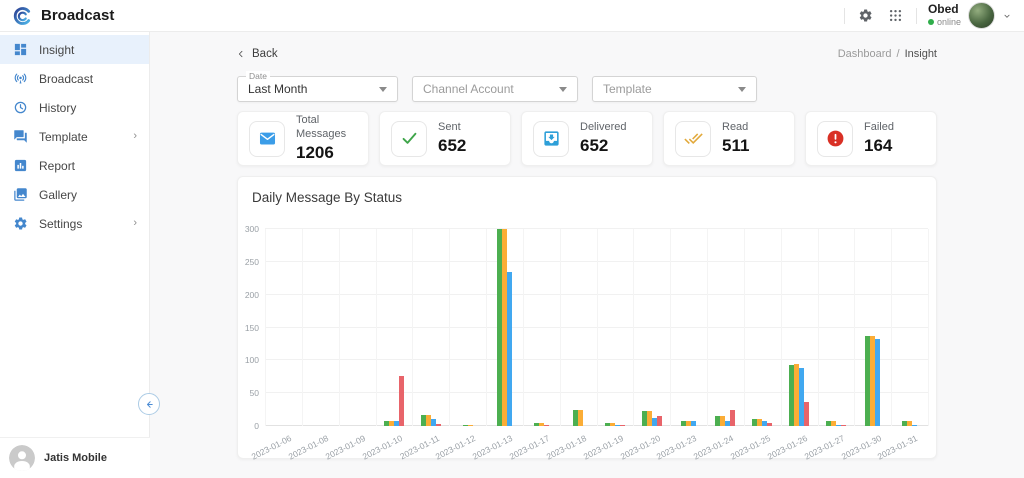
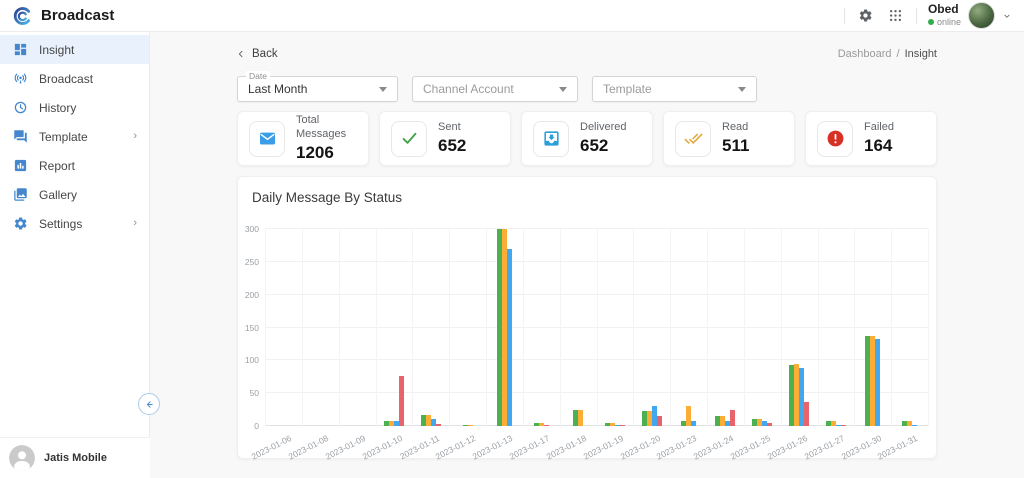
Read/2023-01-13: 240 -> 270
Read/2023-01-20: 10 -> 30
Delivered/2023-01-23: 10 -> 30
